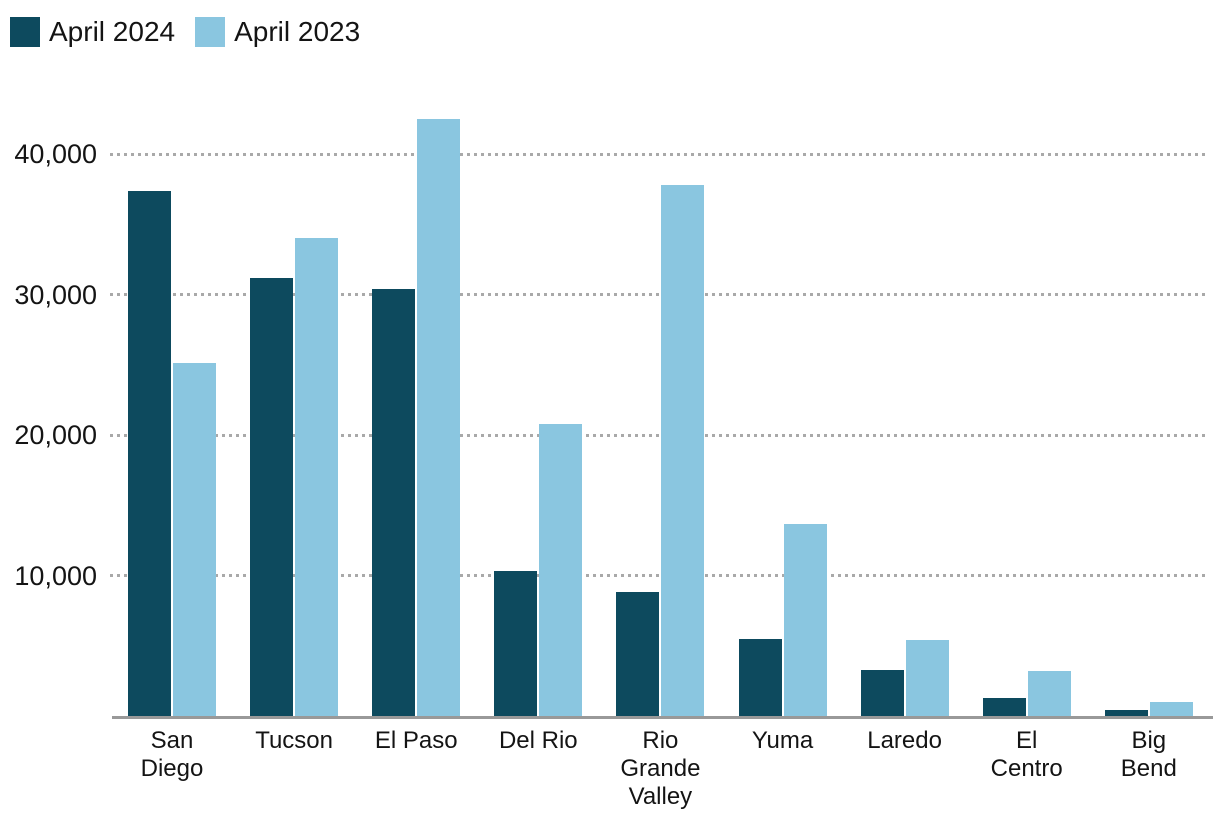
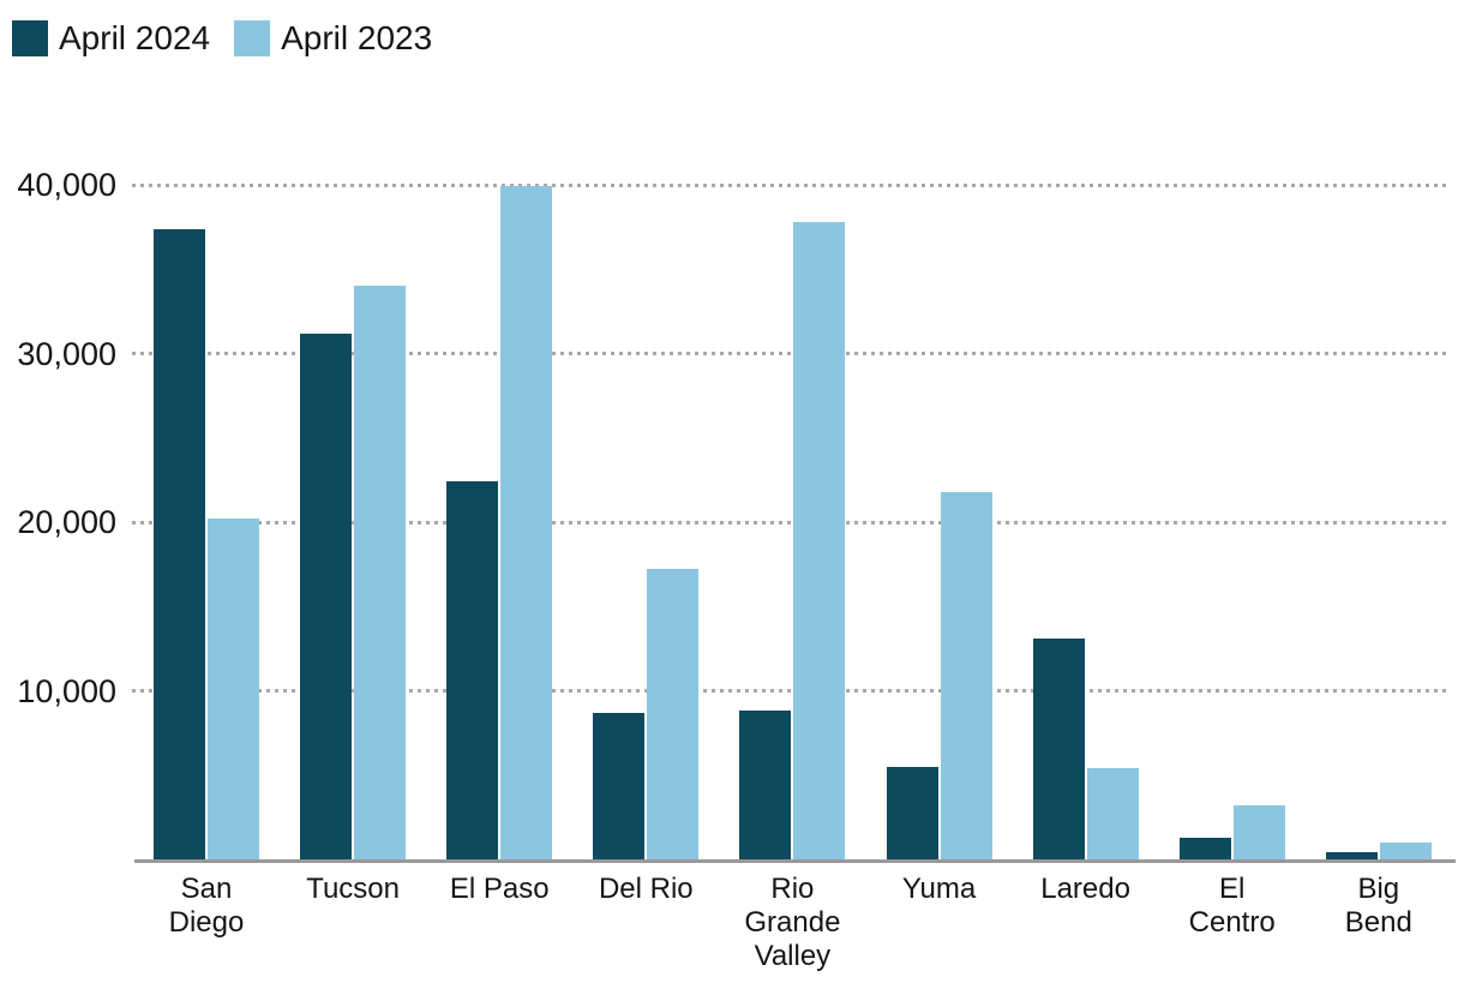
April 2023/San Diego: 25100 -> 20200
April 2024/El Paso: 30400 -> 22400
April 2023/El Paso: 42500 -> 39900
April 2024/Del Rio: 10300 -> 8700
April 2023/Del Rio: 20800 -> 17200
April 2023/Yuma: 13700 -> 21800
April 2024/Laredo: 3300 -> 13100
